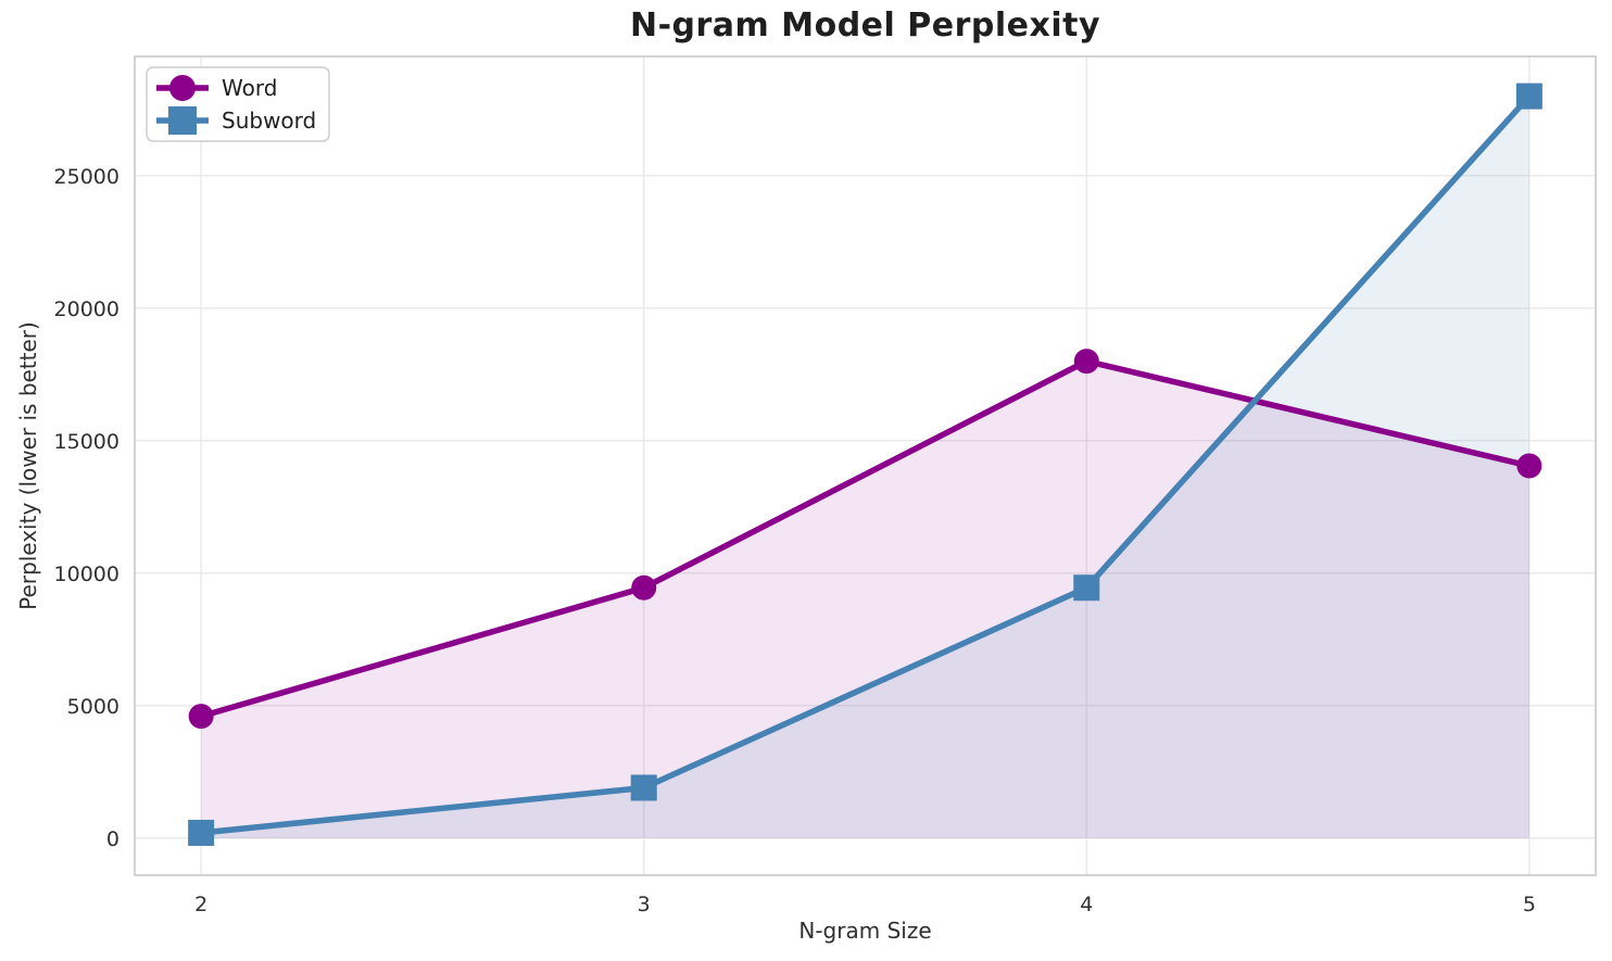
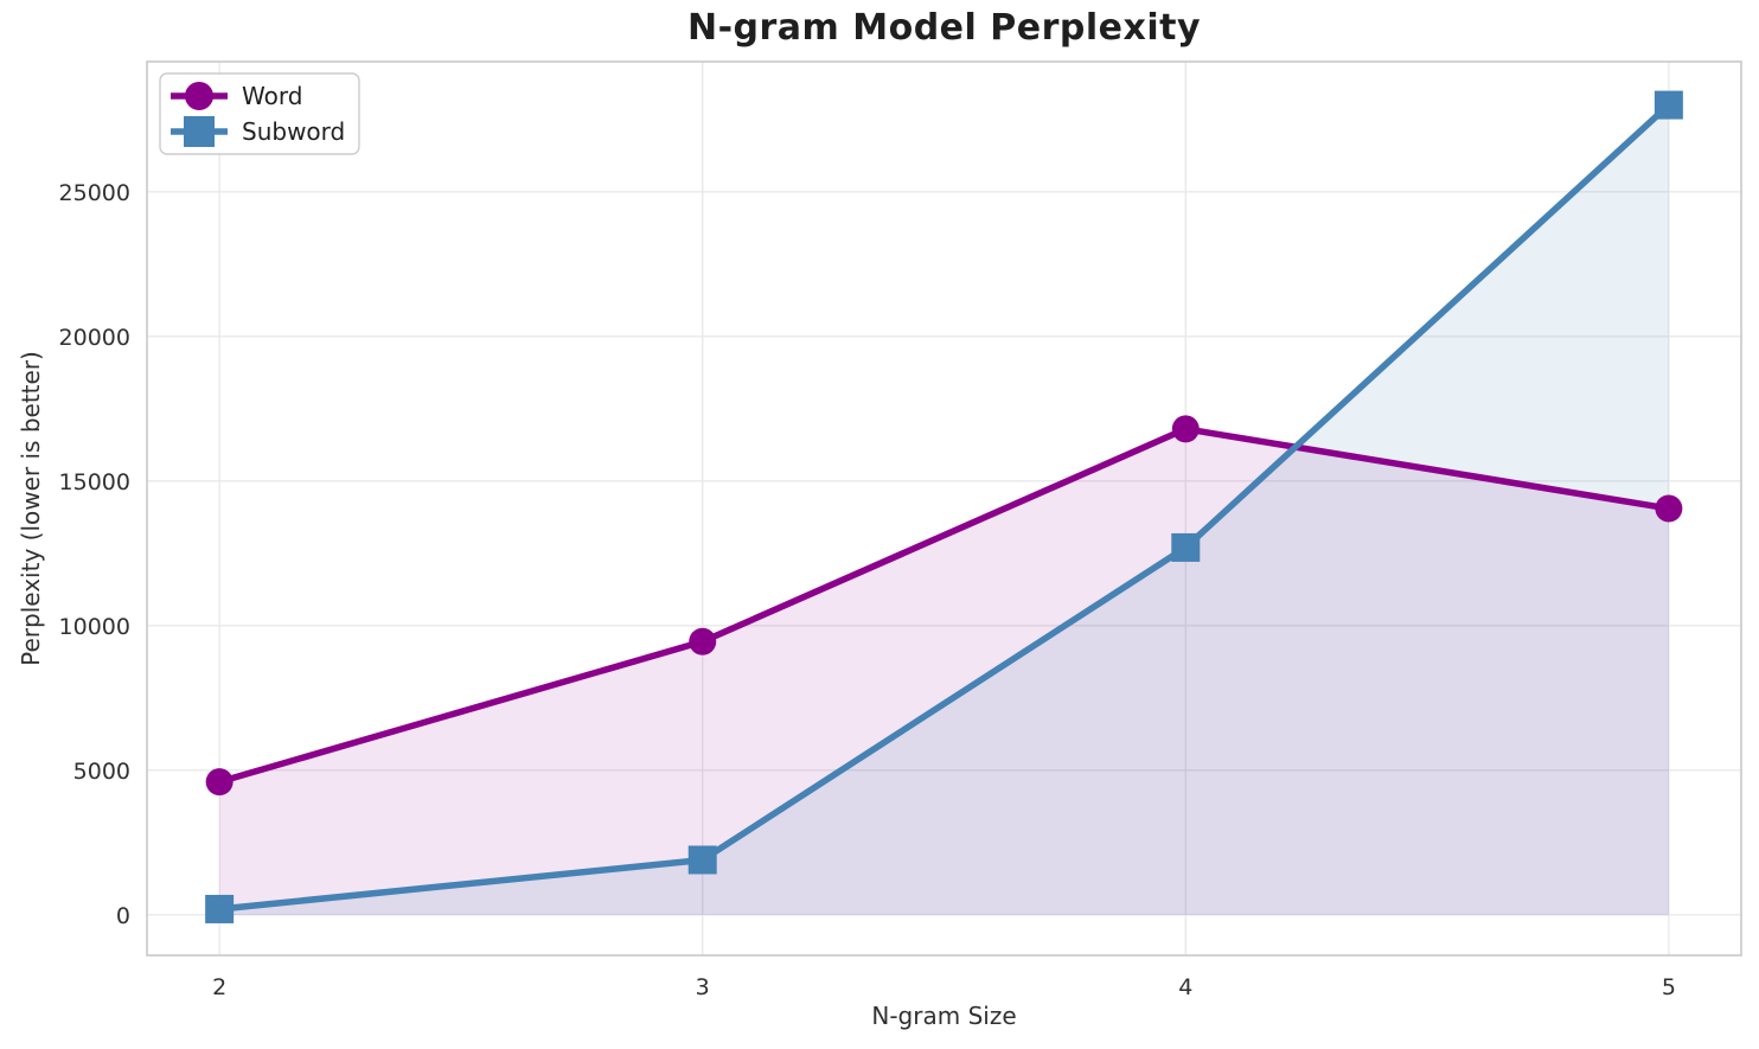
Word/4: 18000 -> 16800
Subword/4: 9400 -> 12700
